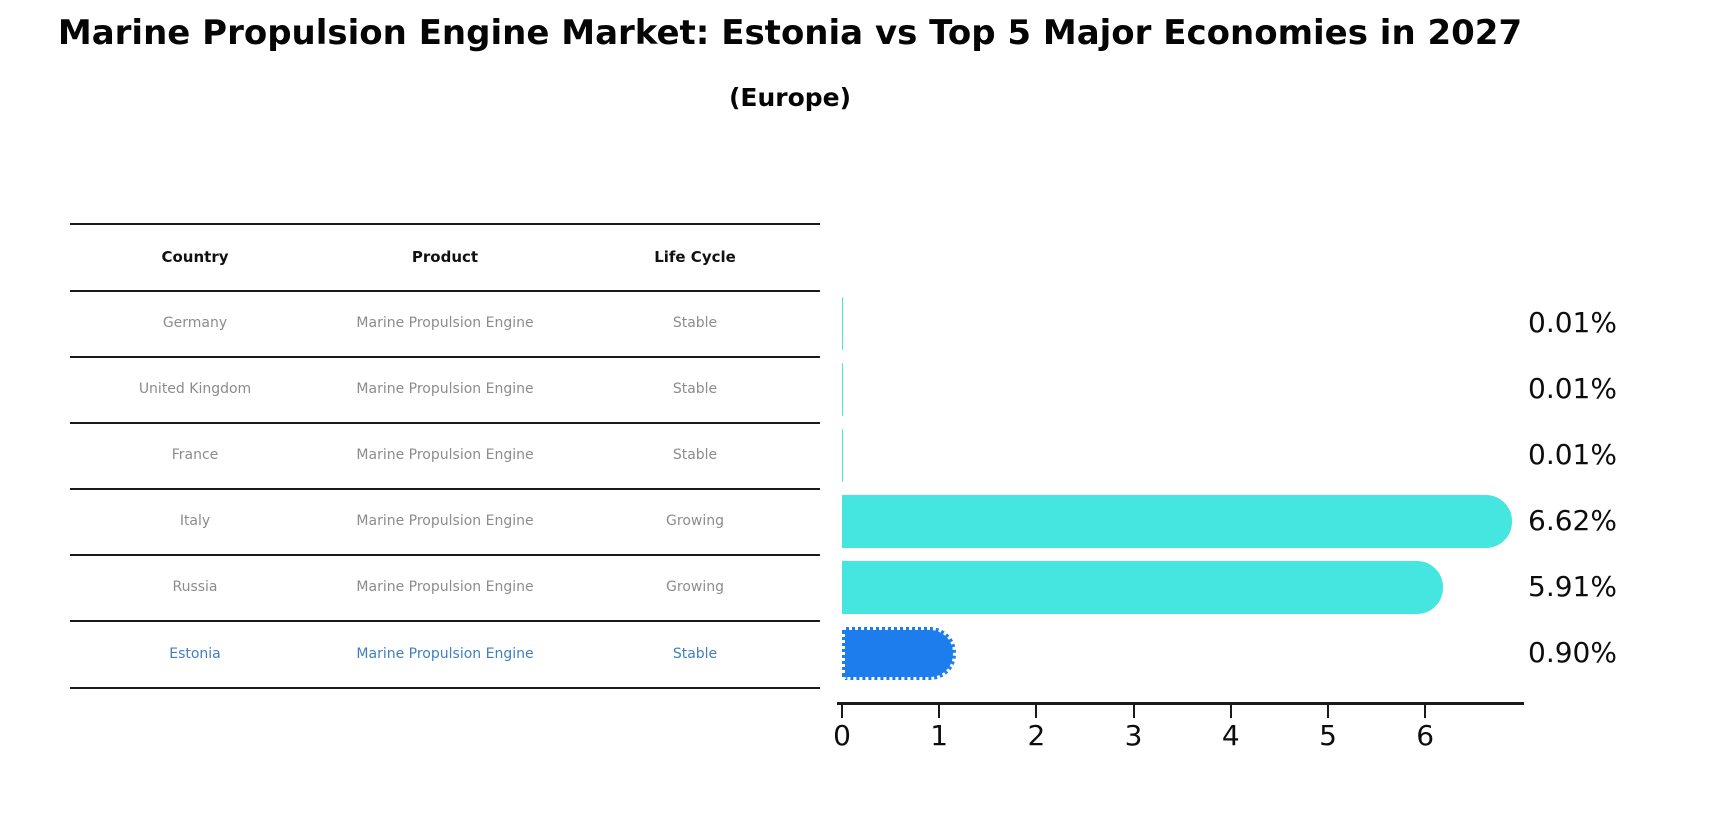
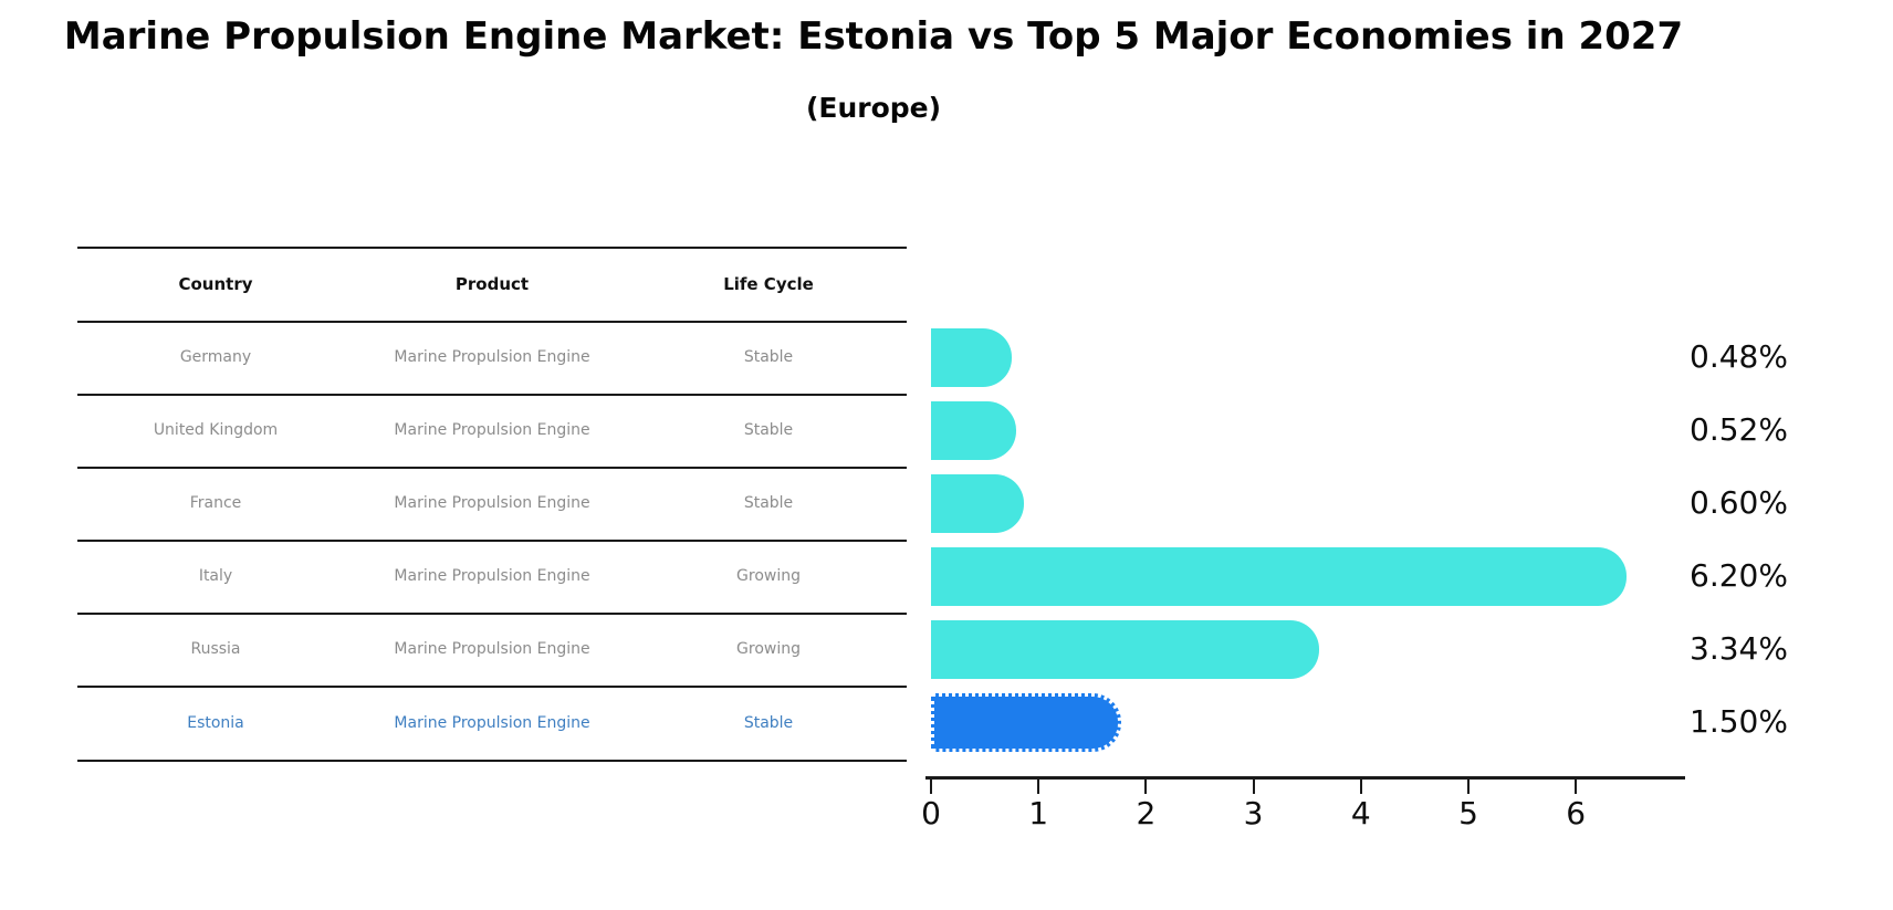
Germany: 0.01% -> 0.48%
United Kingdom: 0.01% -> 0.52%
France: 0.01% -> 0.60%
Italy: 6.62% -> 6.20%
Russia: 5.91% -> 3.34%
Estonia: 0.90% -> 1.50%
